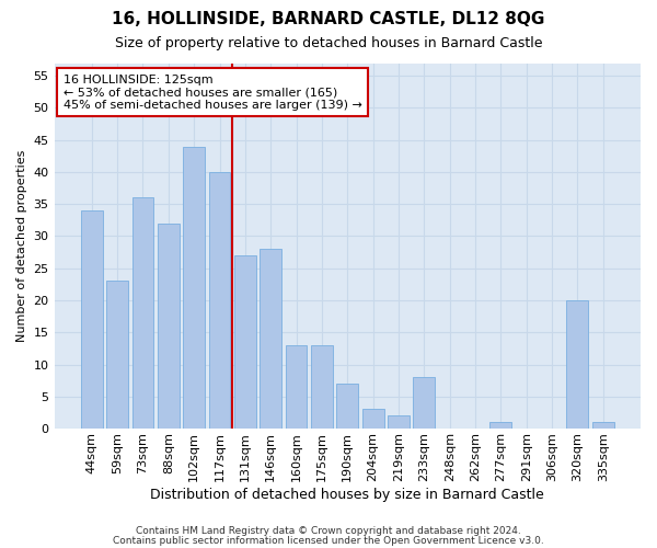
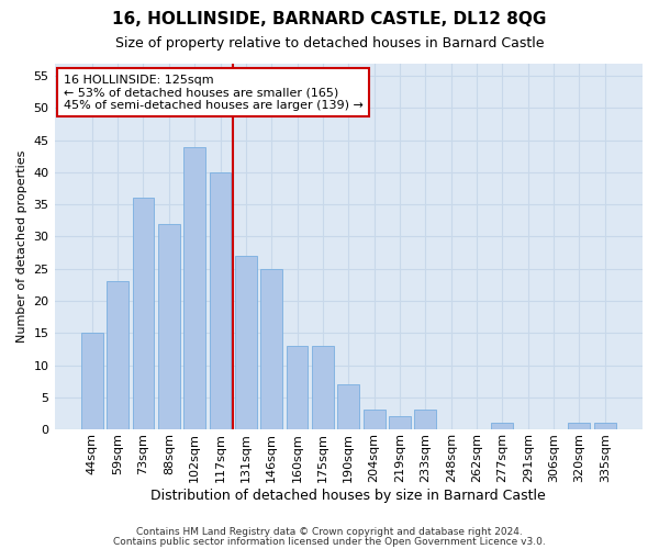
44sqm: 34 -> 15
146sqm: 28 -> 25
233sqm: 8 -> 3
320sqm: 20 -> 1
